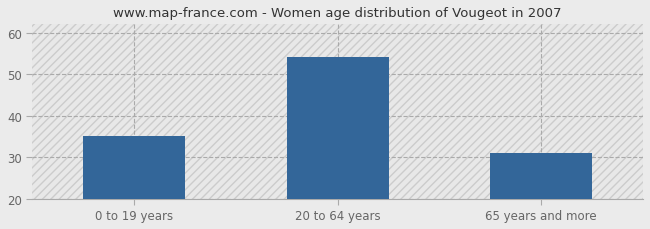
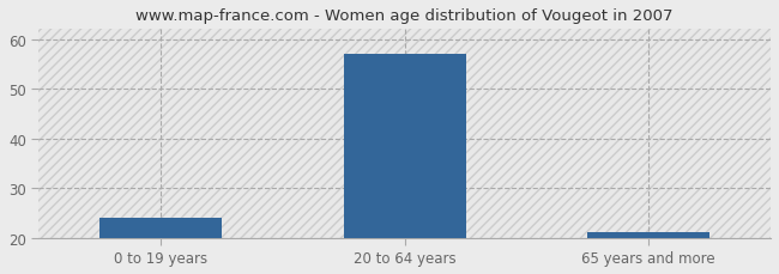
0 to 19 years: 35 -> 24
20 to 64 years: 54 -> 57
65 years and more: 31 -> 21
